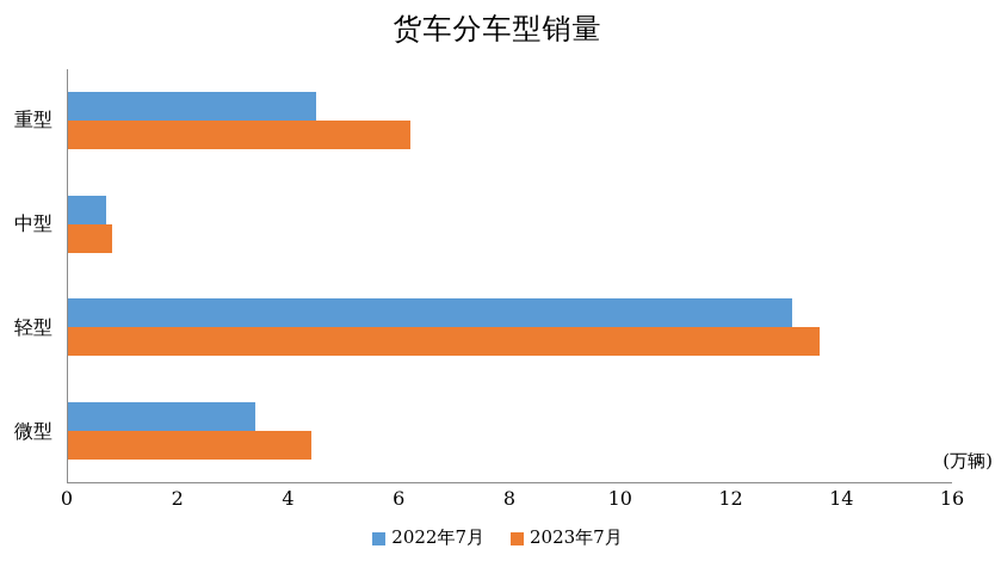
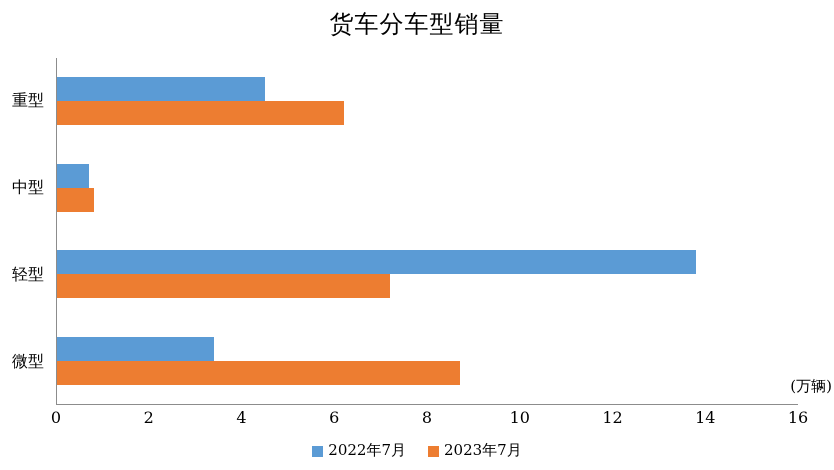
2022年7月/轻型: 13.1 -> 13.8
2023年7月/轻型: 13.6 -> 7.2
2023年7月/微型: 4.4 -> 8.7
